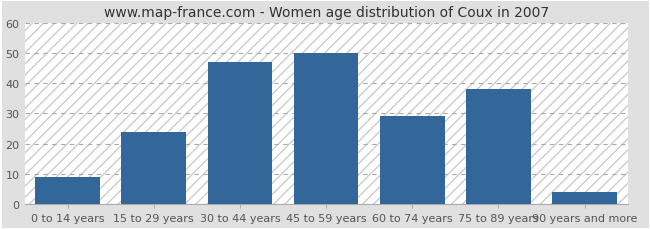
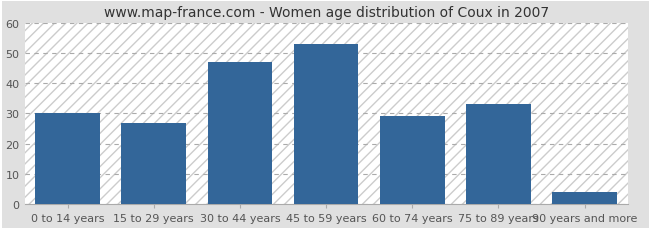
0 to 14 years: 9 -> 30
15 to 29 years: 24 -> 27
45 to 59 years: 50 -> 53
75 to 89 years: 38 -> 33
